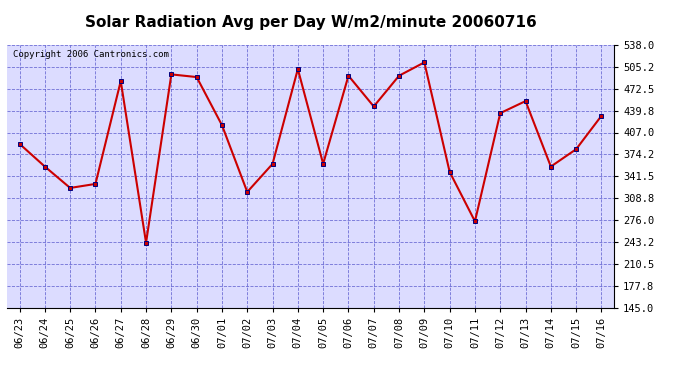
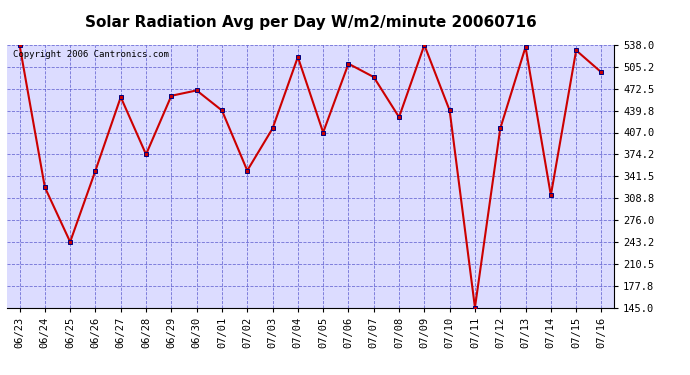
06/23: 390 -> 538
06/24: 356 -> 325
06/25: 324 -> 243
06/26: 330 -> 350
06/27: 484 -> 460
06/28: 242 -> 374
06/29: 494 -> 462
06/30: 490 -> 470
07/01: 418 -> 440
07/02: 318 -> 350
07/03: 360 -> 413
07/04: 502 -> 520
07/05: 360 -> 407
07/06: 492 -> 510
07/07: 446 -> 490
07/08: 492 -> 430
07/09: 512 -> 538
07/10: 348 -> 440
07/11: 274 -> 145
07/12: 436 -> 413
07/13: 454 -> 535
07/14: 356 -> 313
07/15: 382 -> 530
07/16: 432 -> 497
